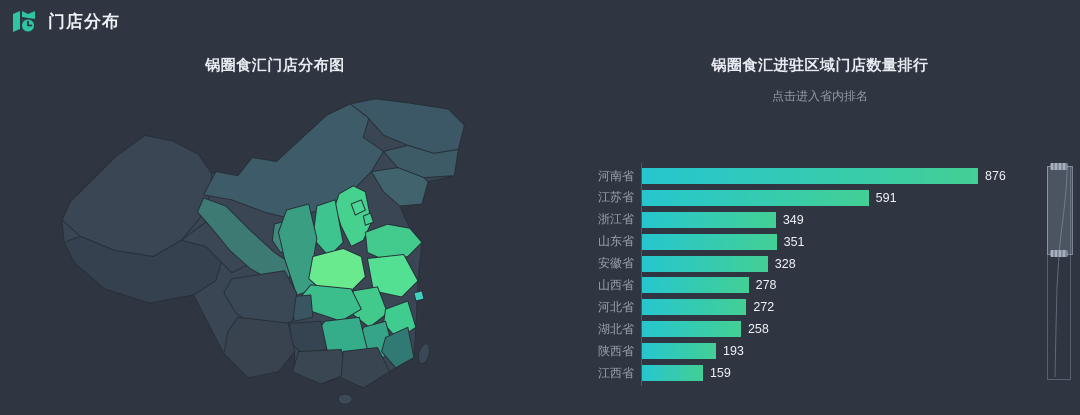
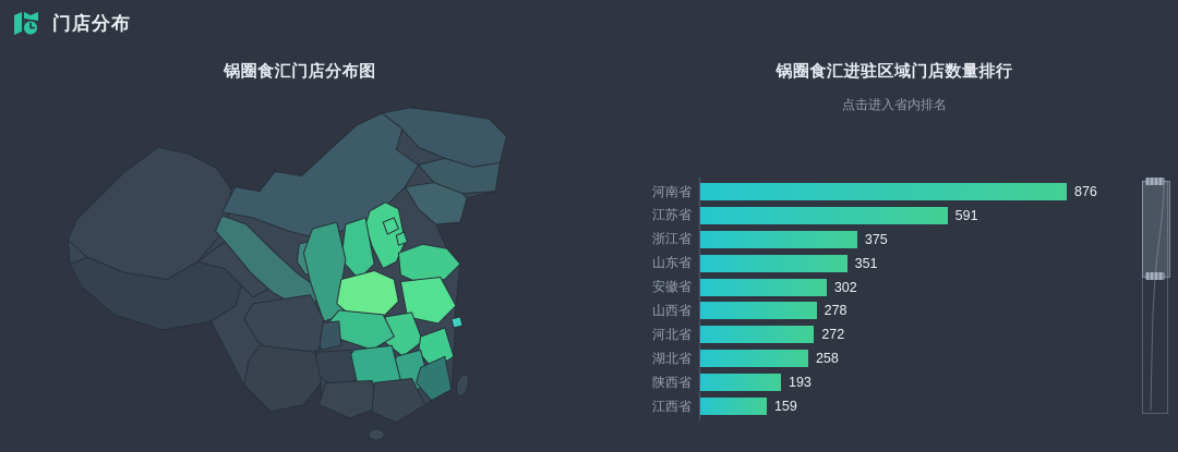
锅圈食汇进驻区域门店数量排行/浙江省: 349 -> 375
锅圈食汇进驻区域门店数量排行/安徽省: 328 -> 302
